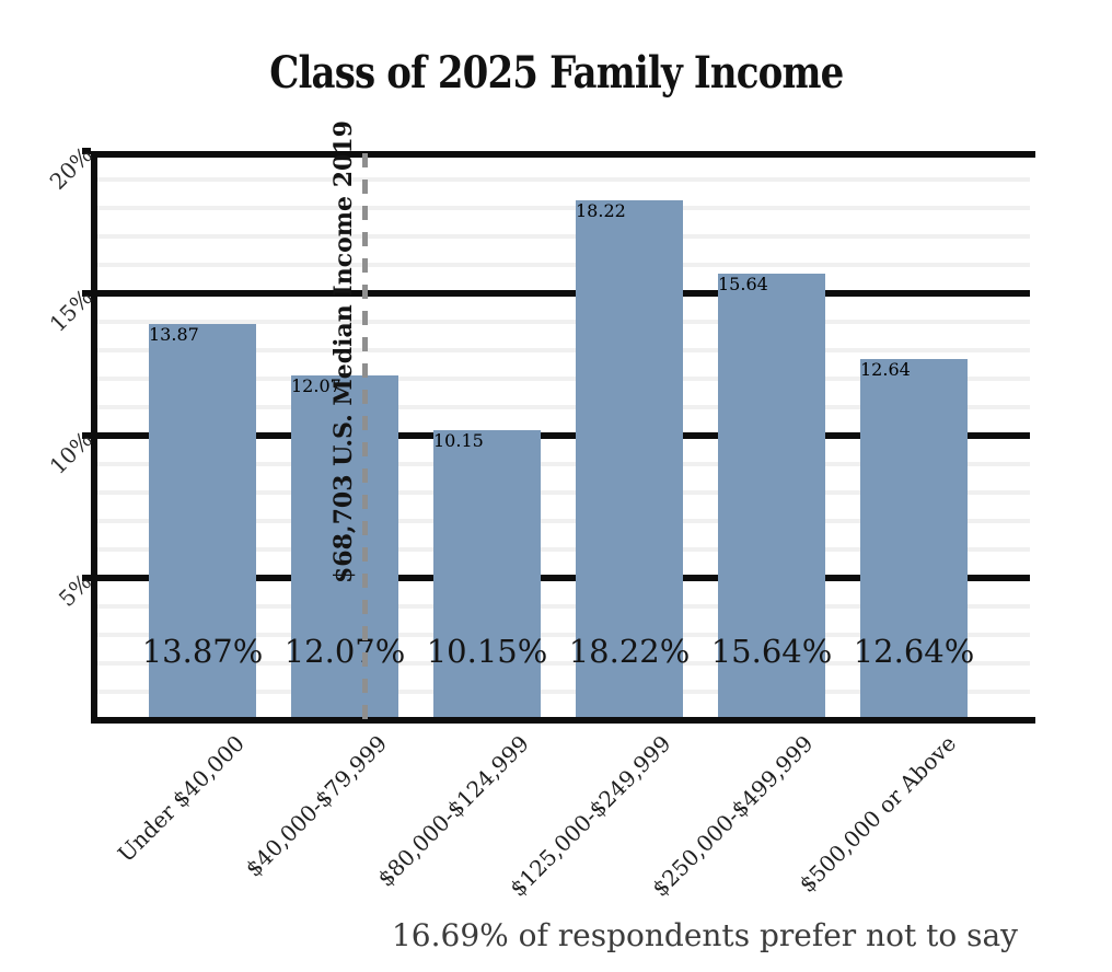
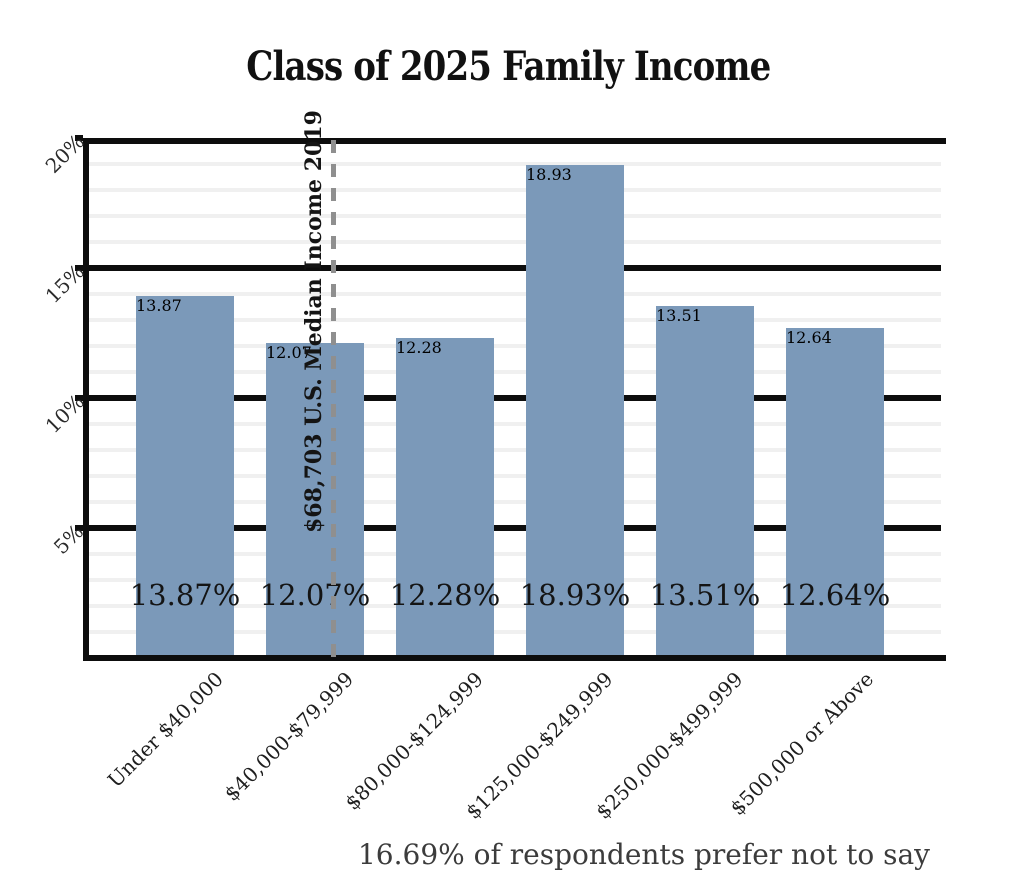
$80,000-$124,999: 10.15% -> 12.28%
$125,000-$249,999: 18.22% -> 18.93%
$250,000-$499,999: 15.64% -> 13.51%
